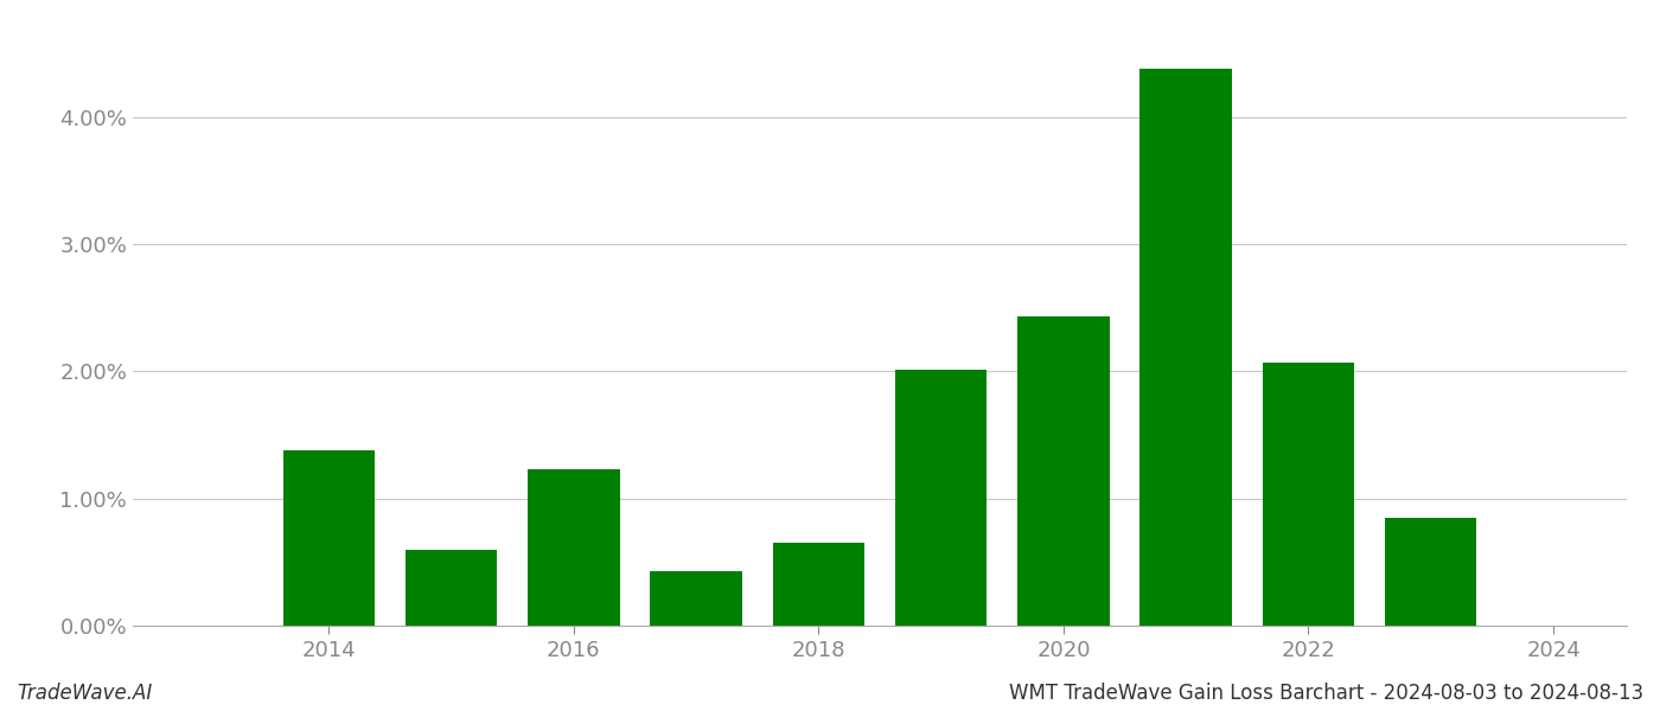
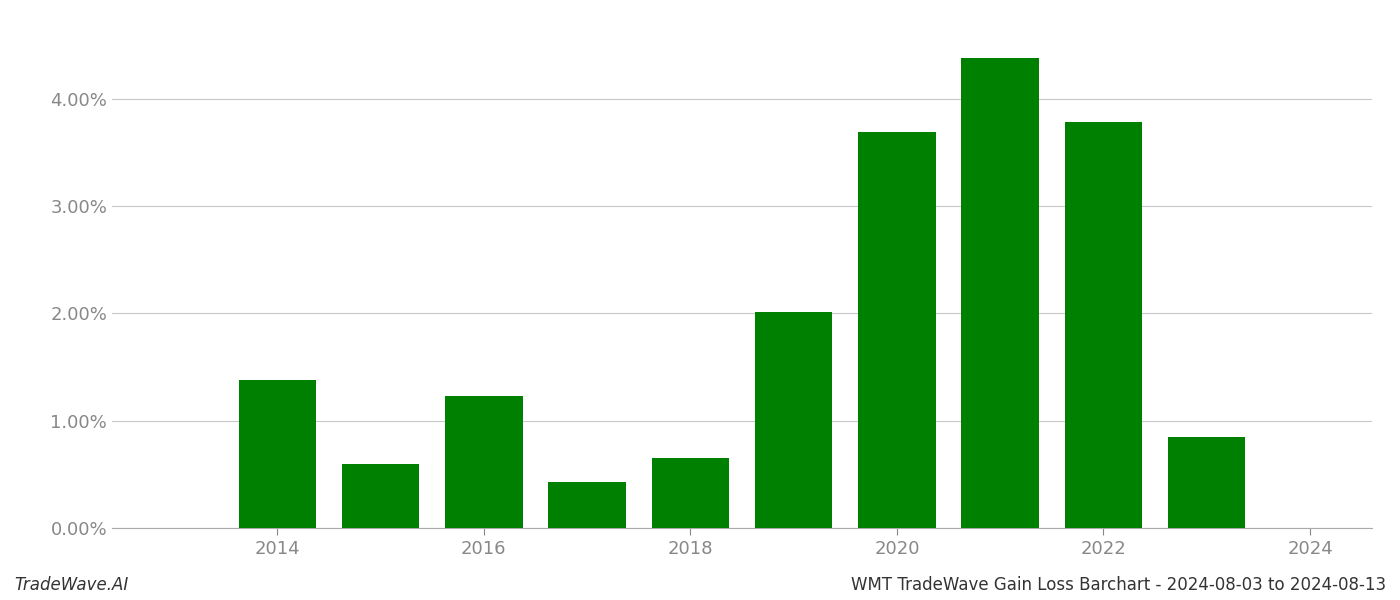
2020: 2.43% -> 3.69%
2022: 2.07% -> 3.78%
